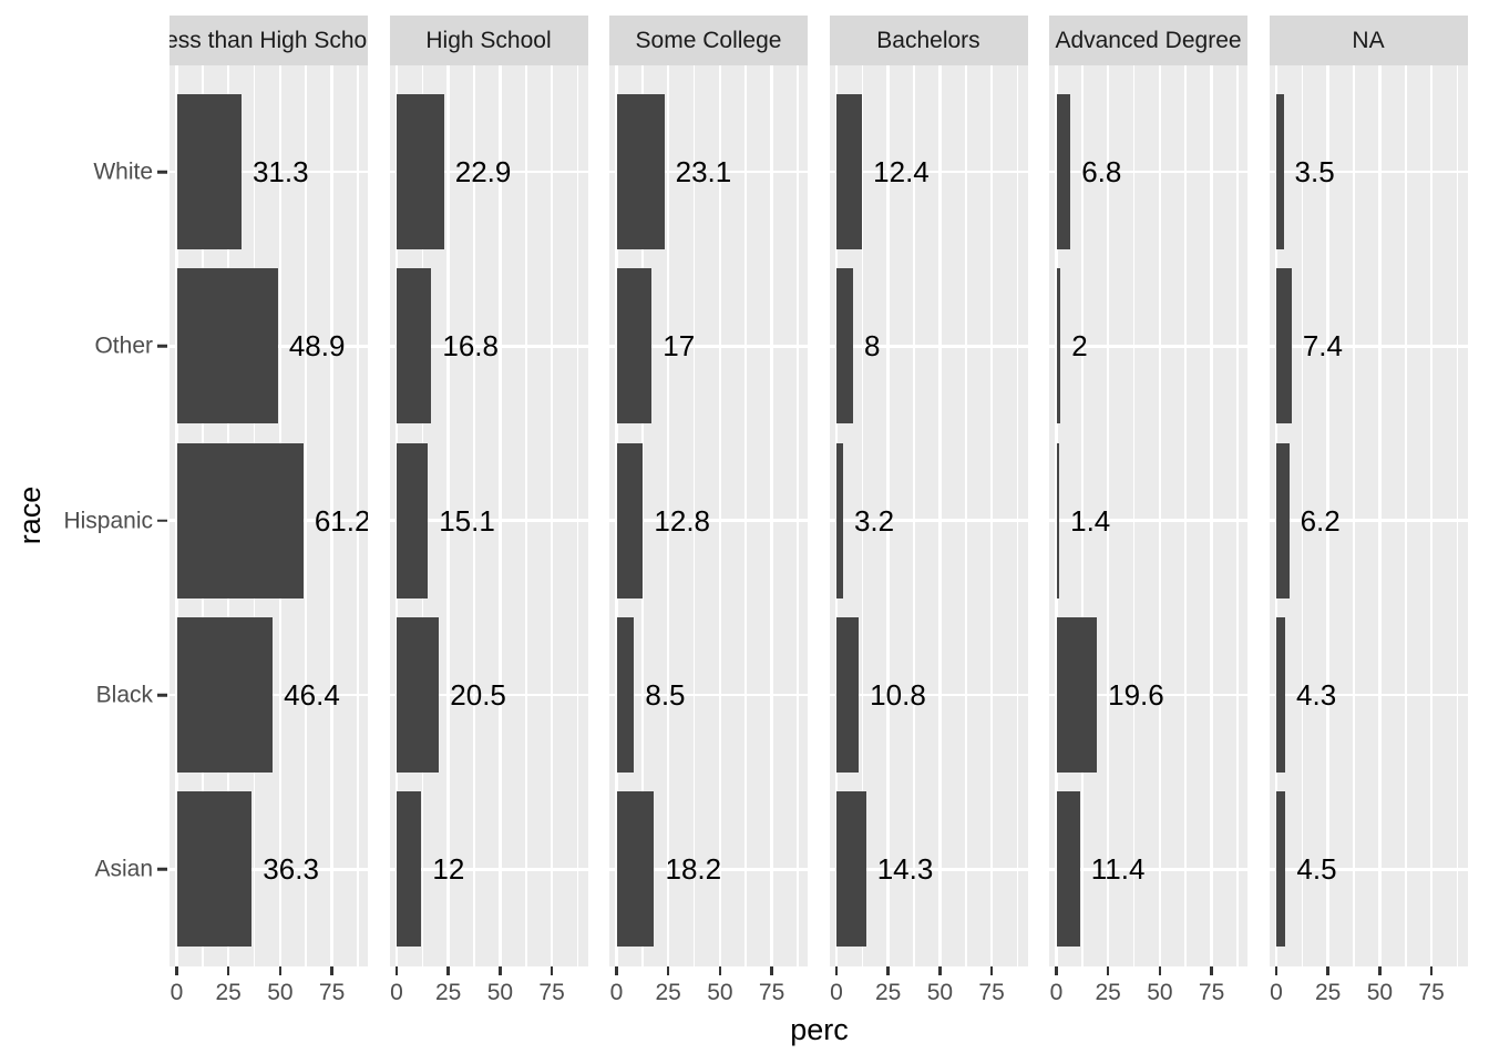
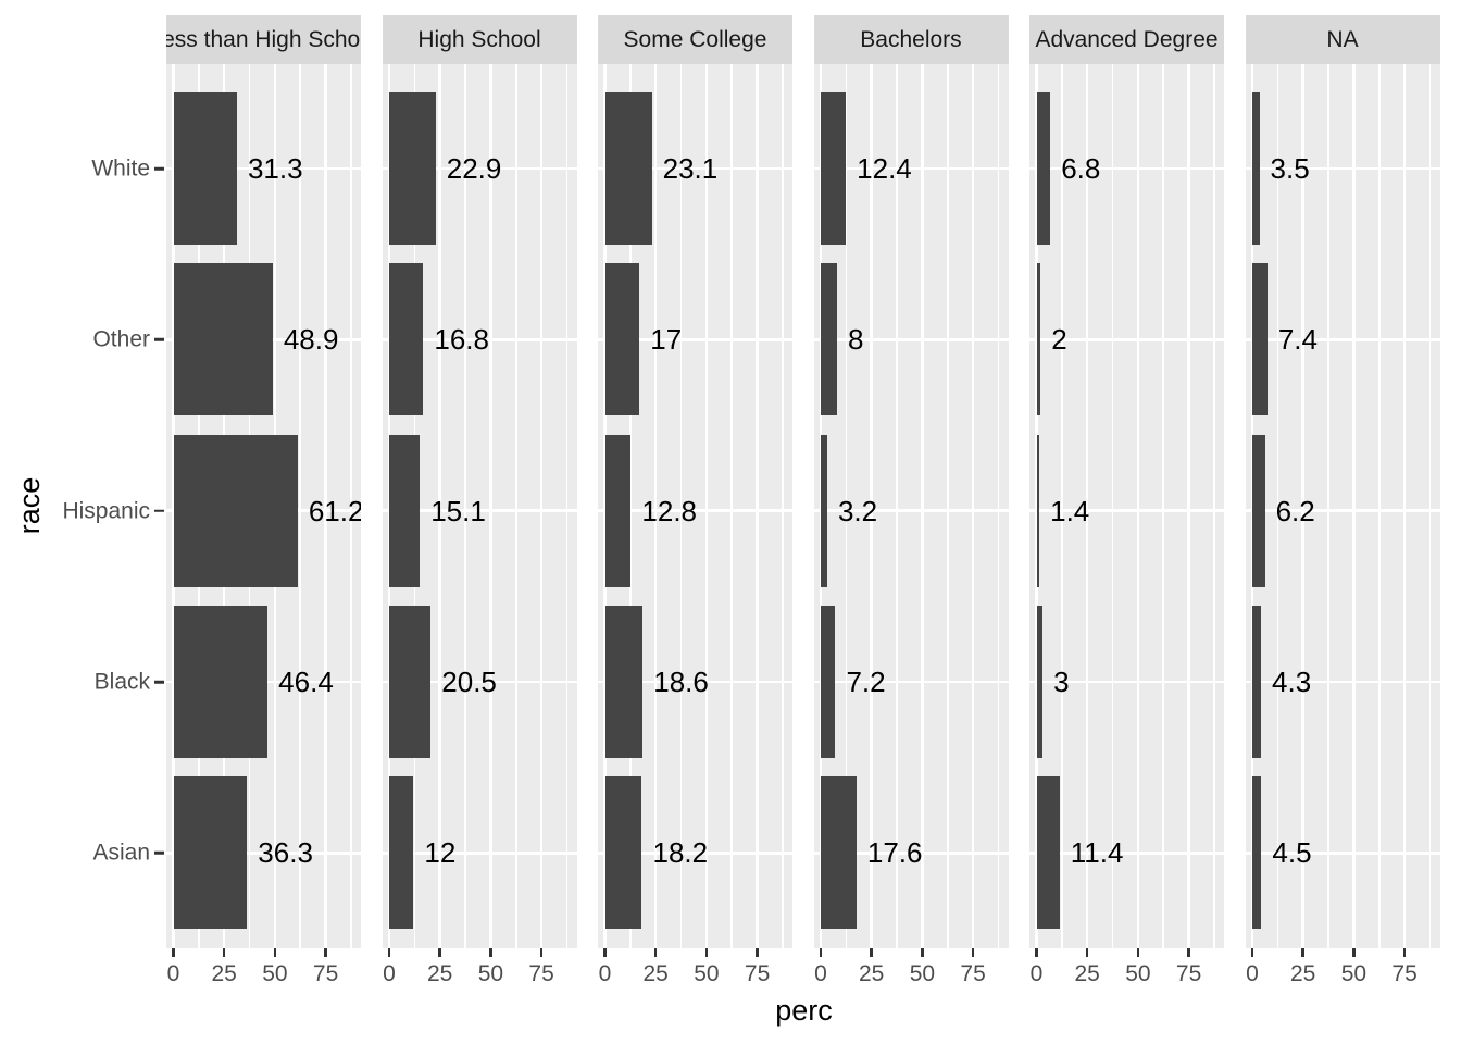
Some College/Black: 8.5 -> 18.6
Bachelors/Black: 10.8 -> 7.2
Advanced Degree/Black: 19.6 -> 3
Bachelors/Asian: 14.3 -> 17.6
